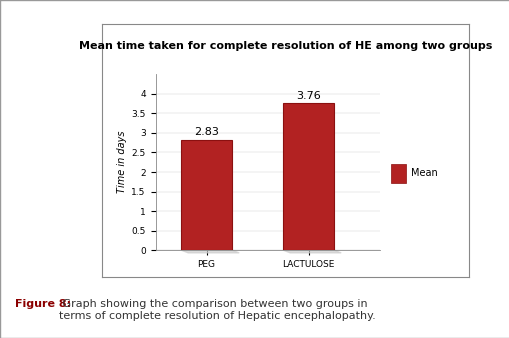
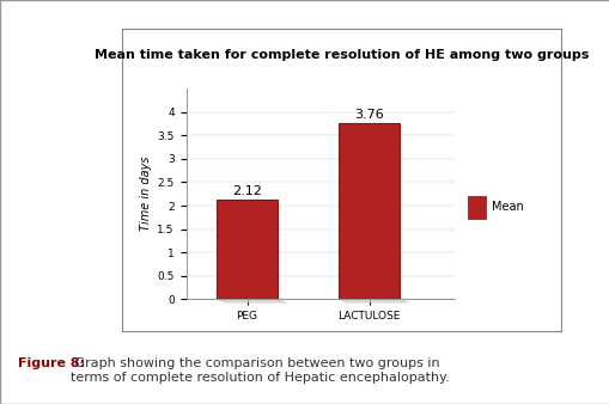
PEG: 2.83 -> 2.12
